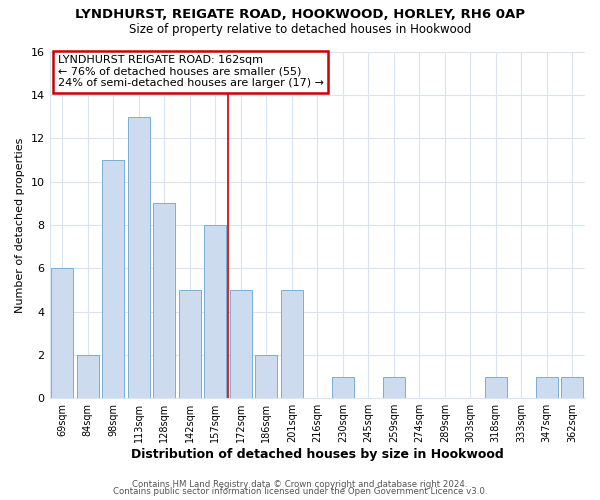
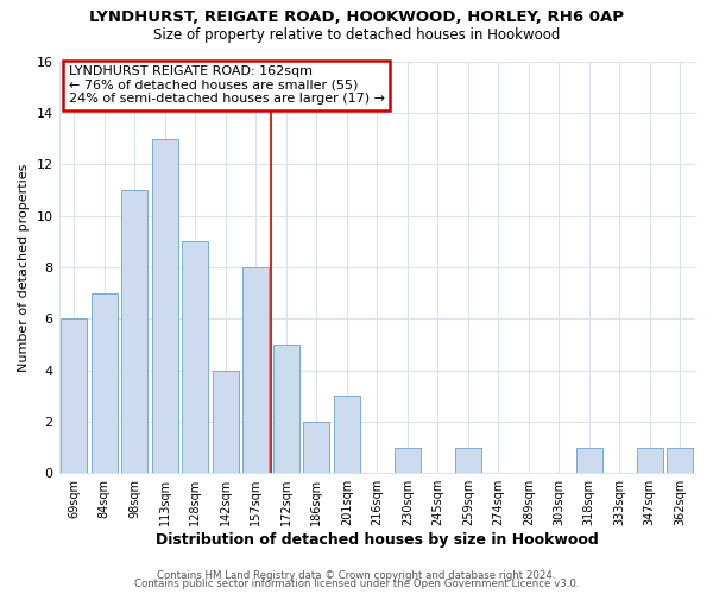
84sqm: 2 -> 7
142sqm: 5 -> 4
201sqm: 5 -> 3
